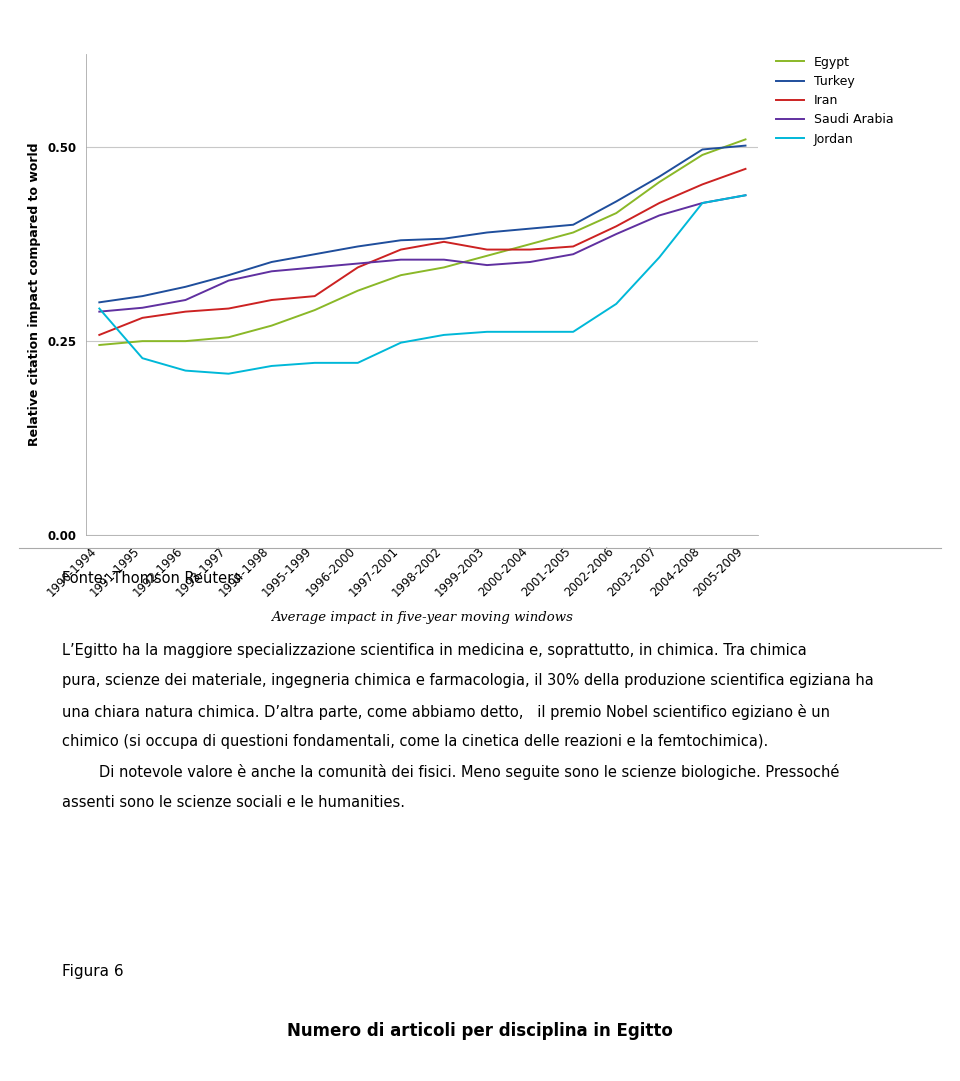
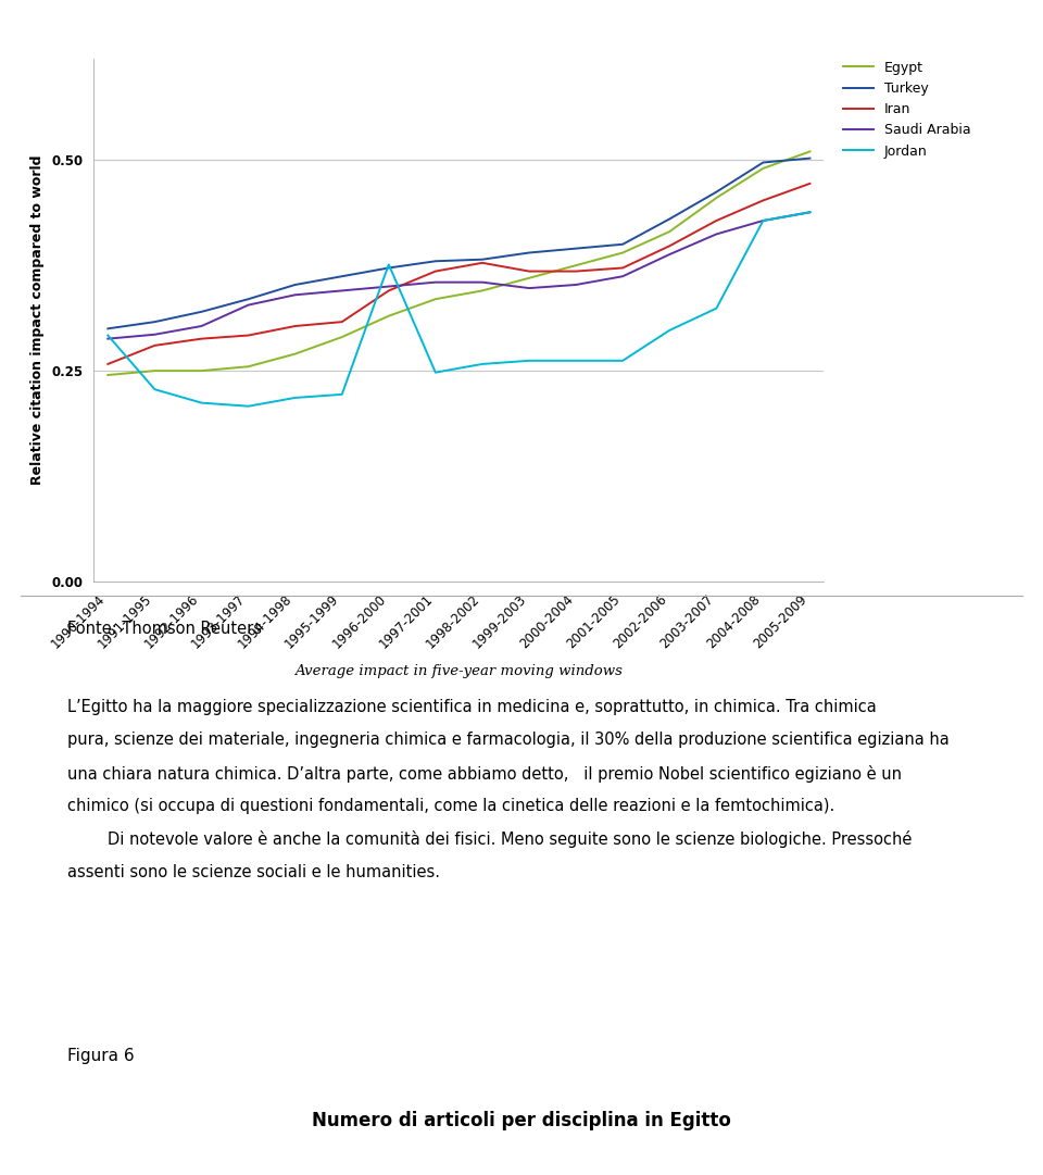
Jordan/1996-2000: 0.222 -> 0.376
Jordan/2003-2007: 0.358 -> 0.324
